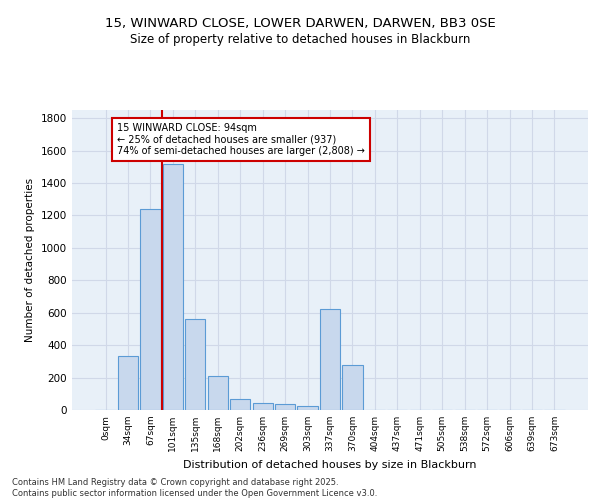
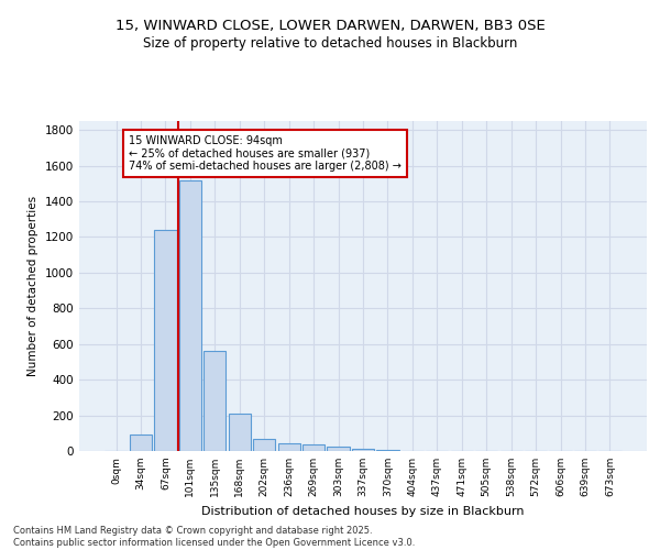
34sqm: 330 -> 100
337sqm: 620 -> 10
370sqm: 280 -> 0
